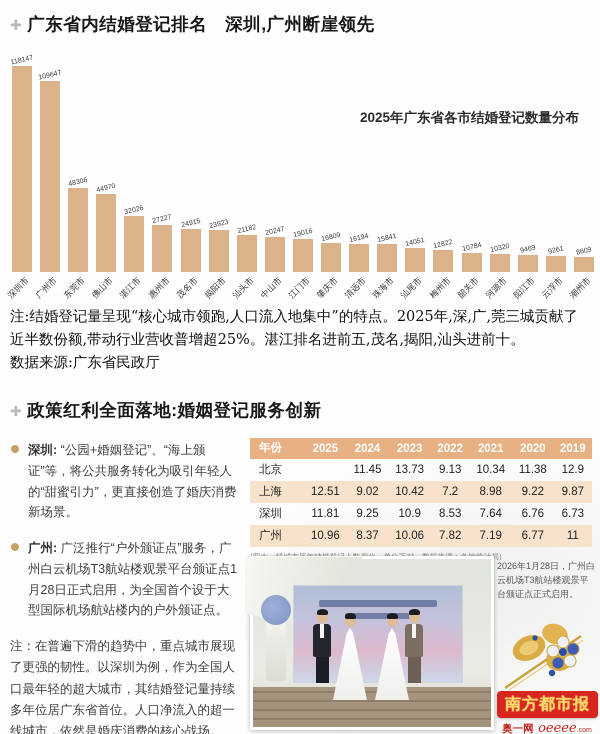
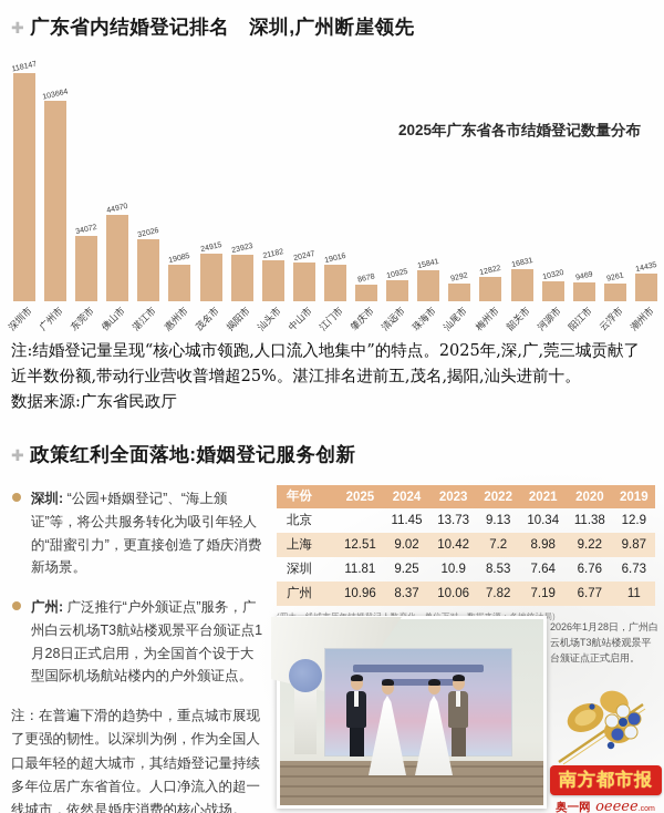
广州市: 109647 -> 103664
东莞市: 48306 -> 34072
惠州市: 27227 -> 19085
肇庆市: 16809 -> 8678
清远市: 16194 -> 10925
汕尾市: 14051 -> 9292
韶关市: 10784 -> 16831
潮州市: 8609 -> 14435
